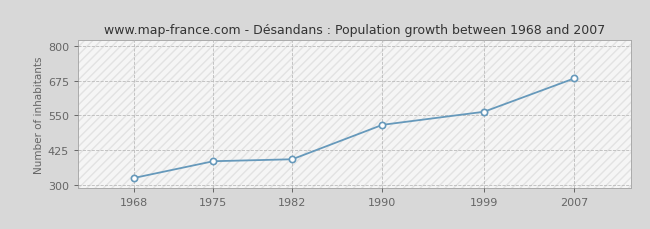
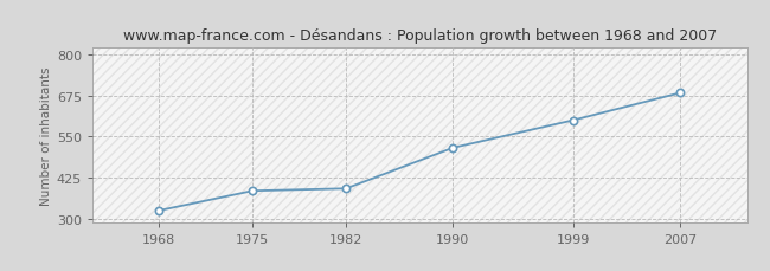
1999: 563 -> 600
